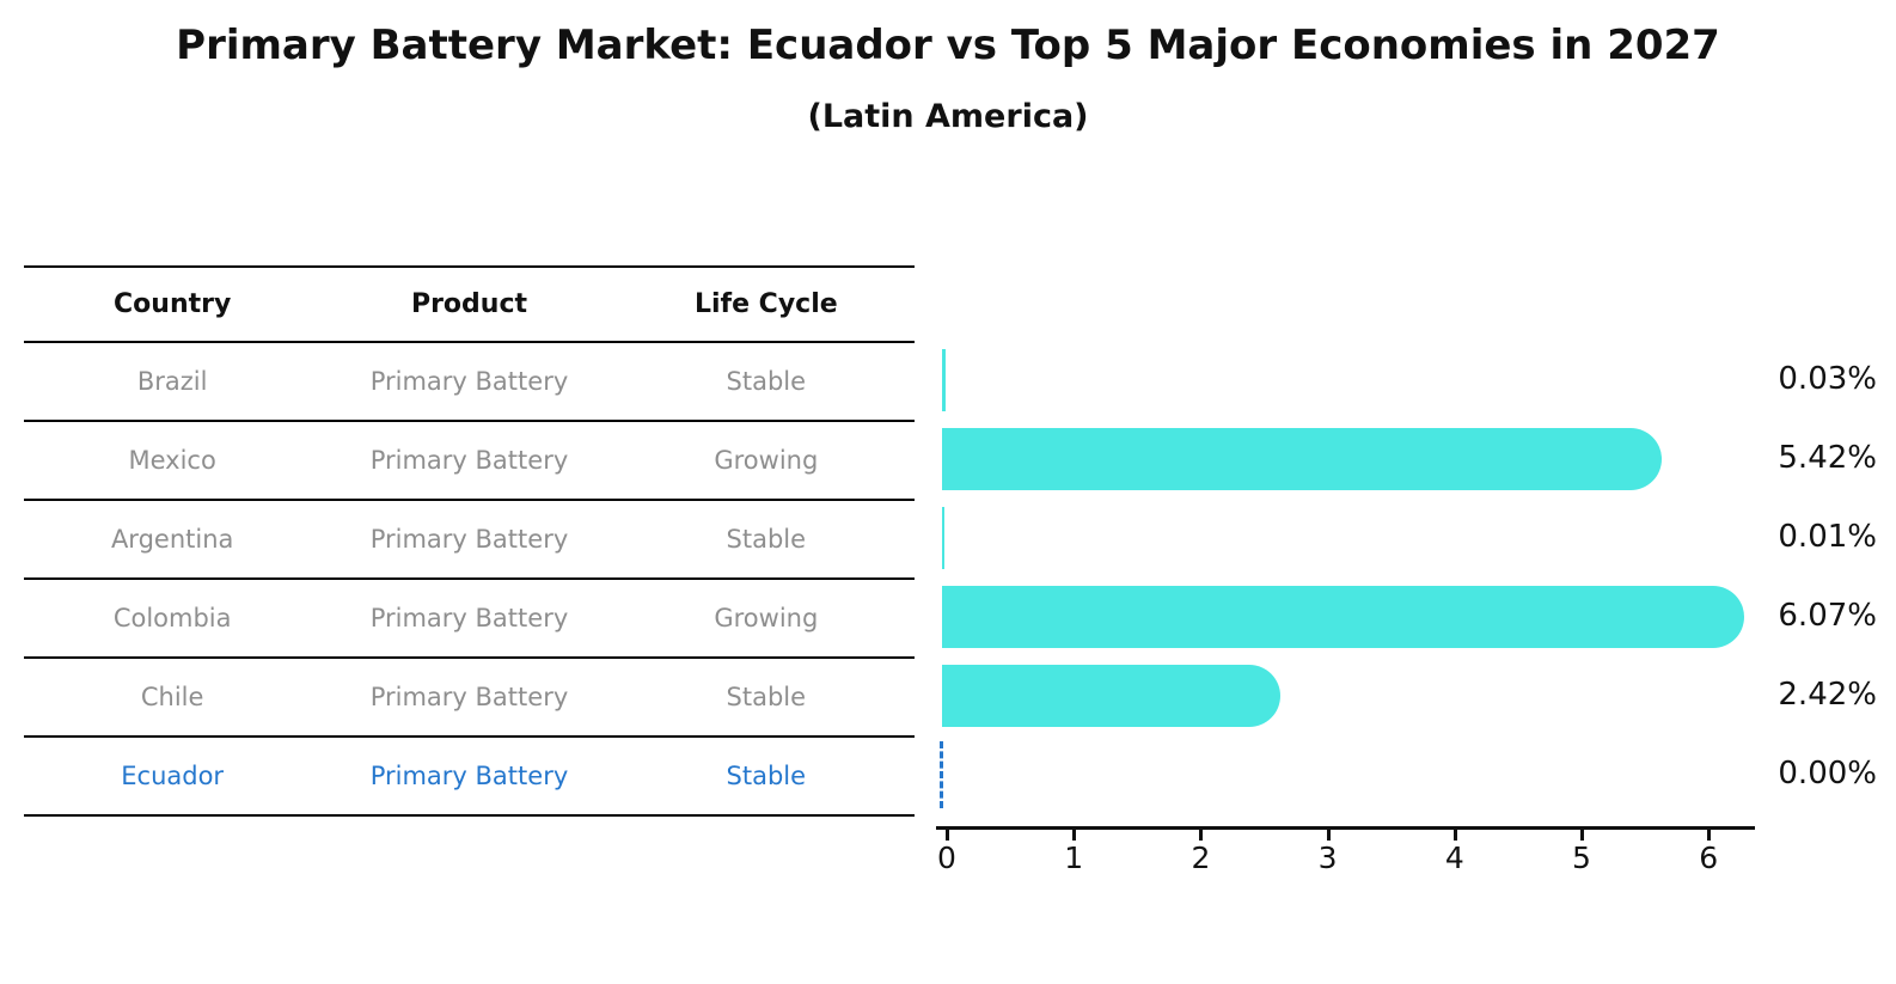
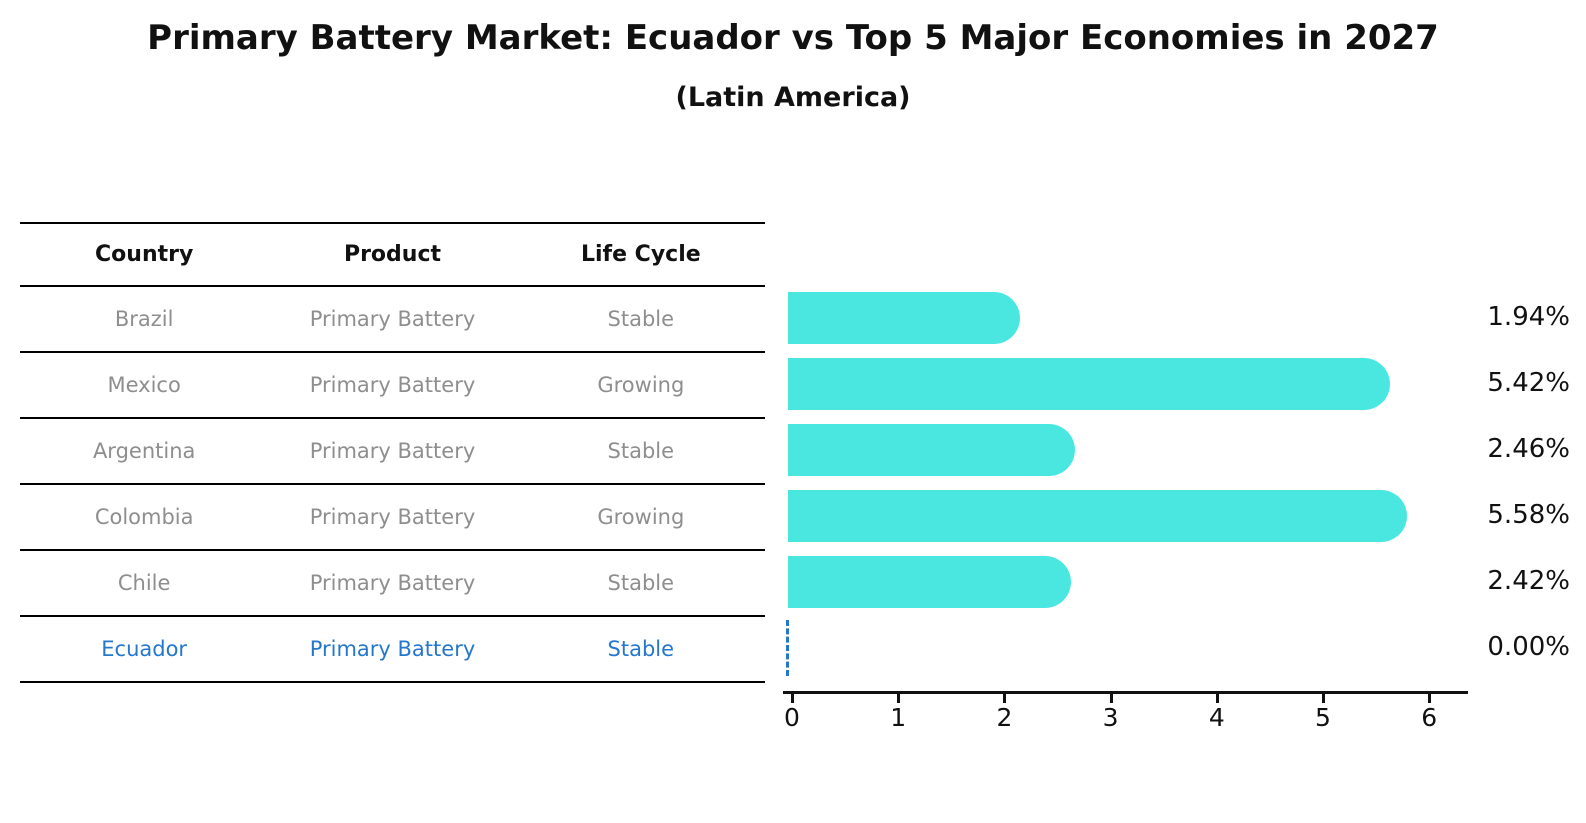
Brazil: 0.03% -> 1.94%
Argentina: 0.01% -> 2.46%
Colombia: 6.07% -> 5.58%
